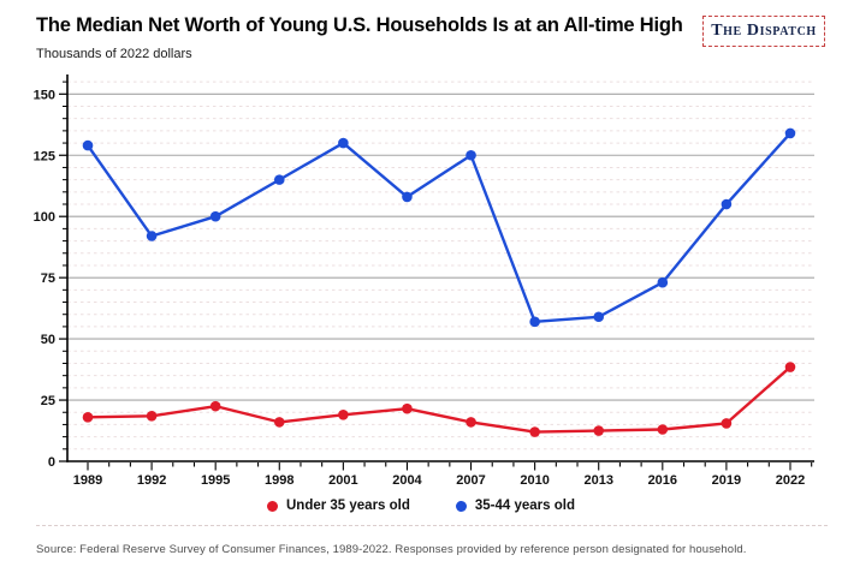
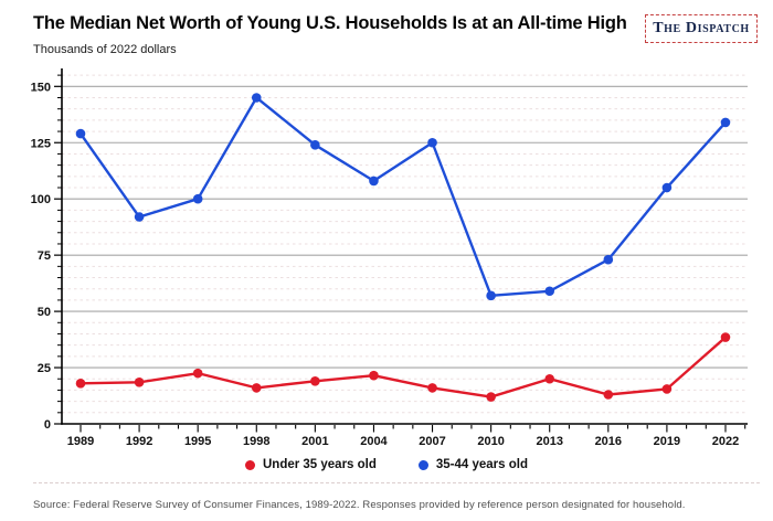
35-44 years old/1998: 115 -> 145
35-44 years old/2001: 130 -> 124
Under 35 years old/2013: 12 -> 20
